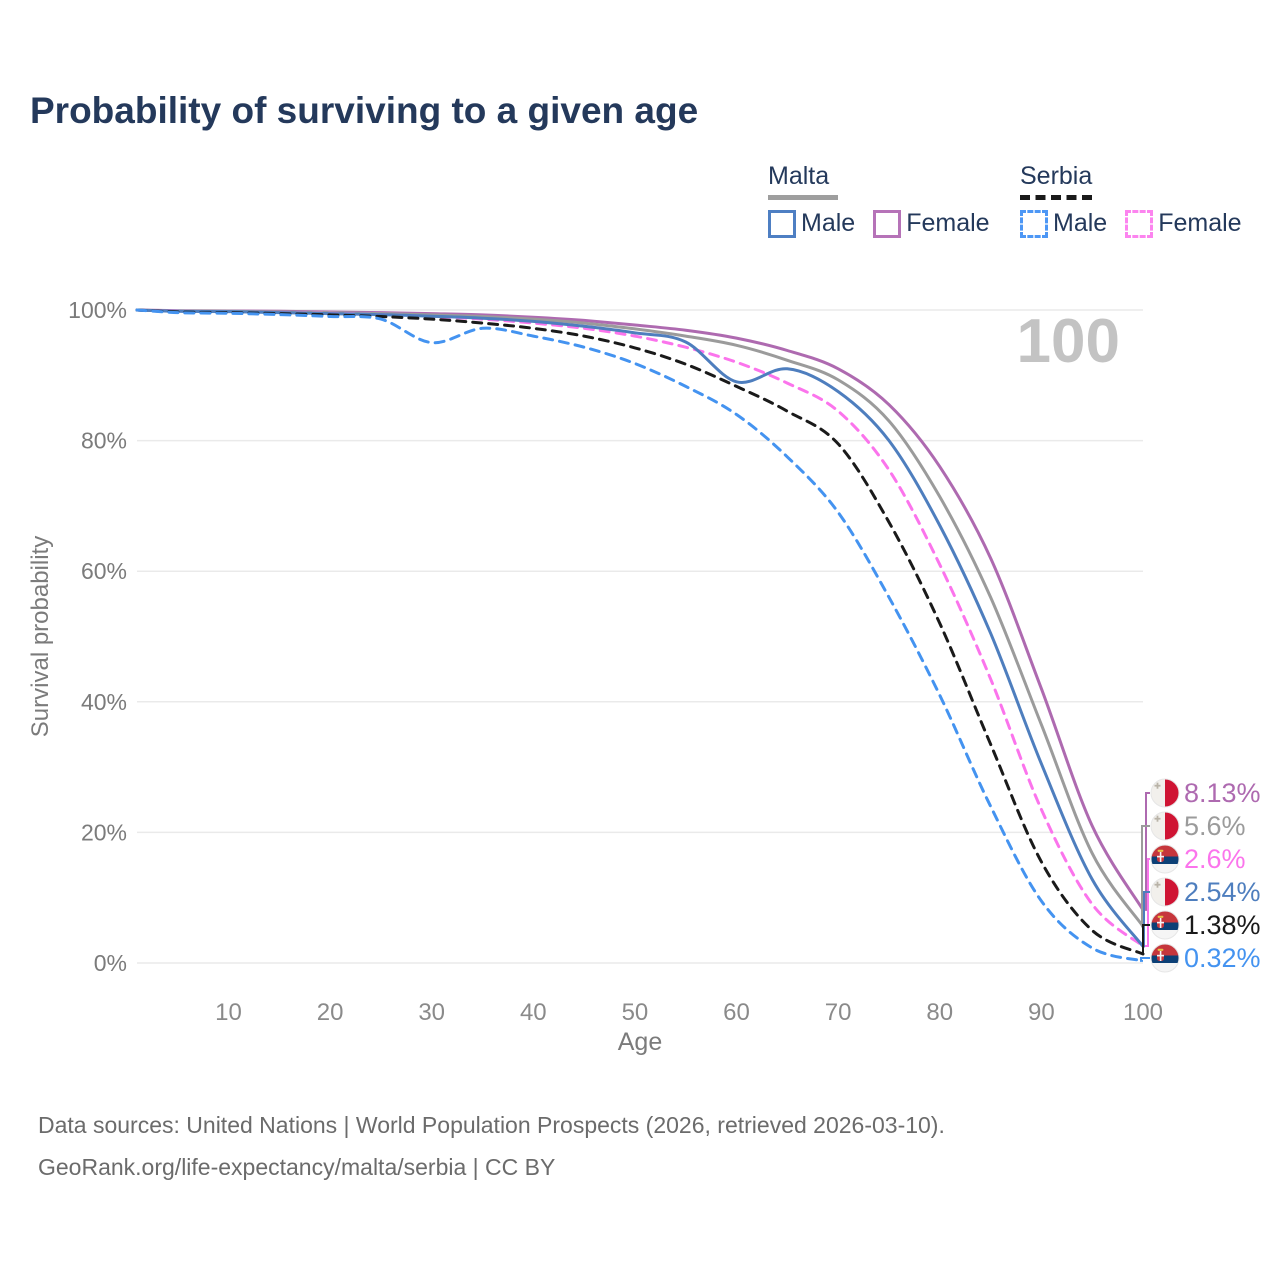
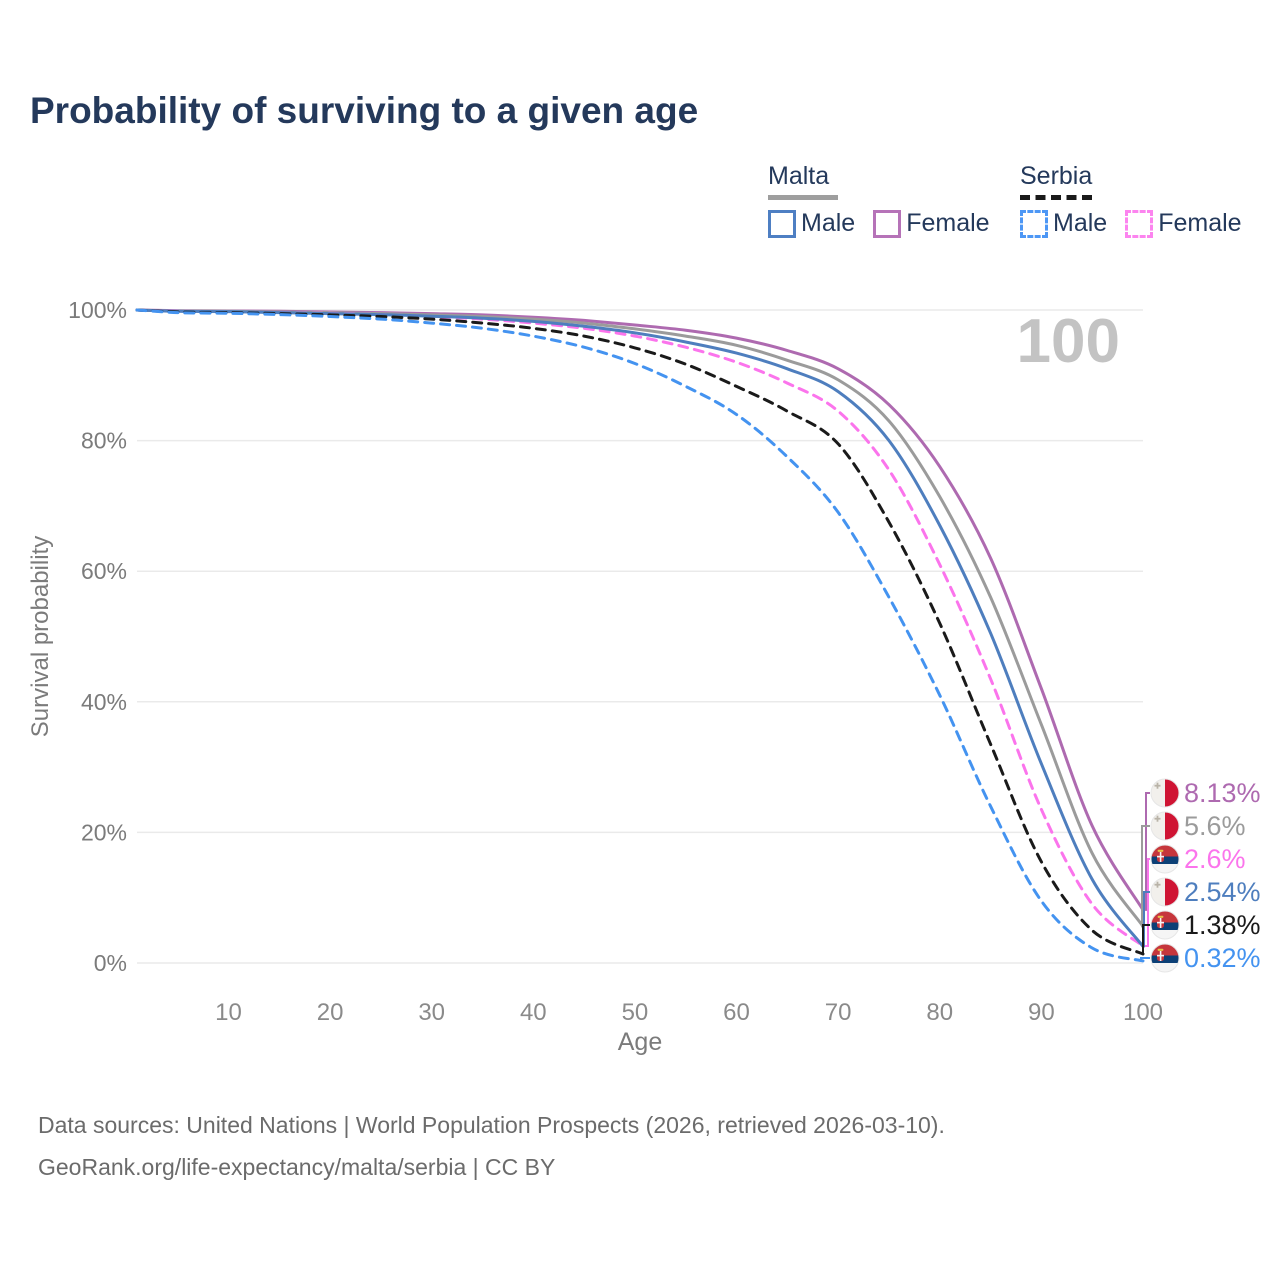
Serbia Male/30: 95% -> 98%
Malta Male/60: 89% -> 93%
